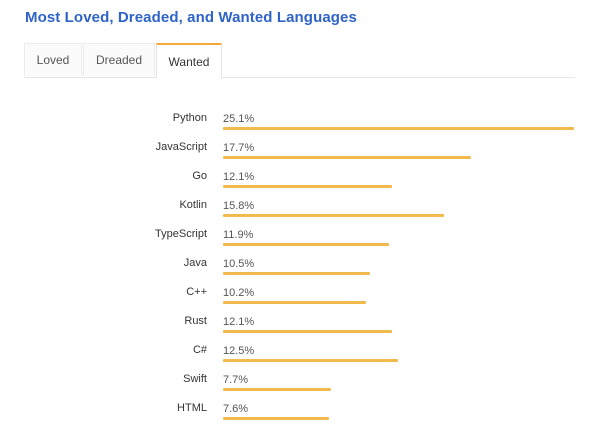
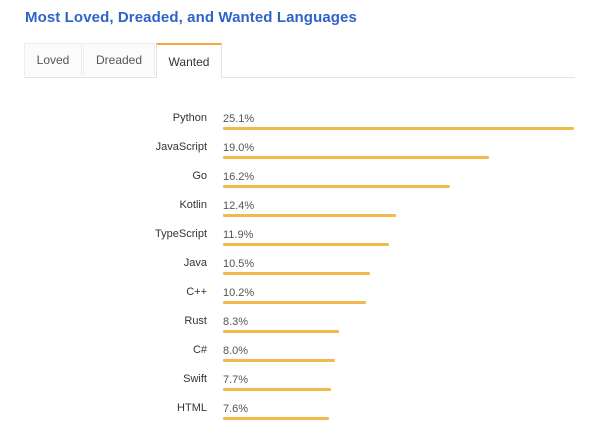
JavaScript: 17.7% -> 19.0%
Go: 12.1% -> 16.2%
Kotlin: 15.8% -> 12.4%
Rust: 12.1% -> 8.3%
C#: 12.5% -> 8.0%
